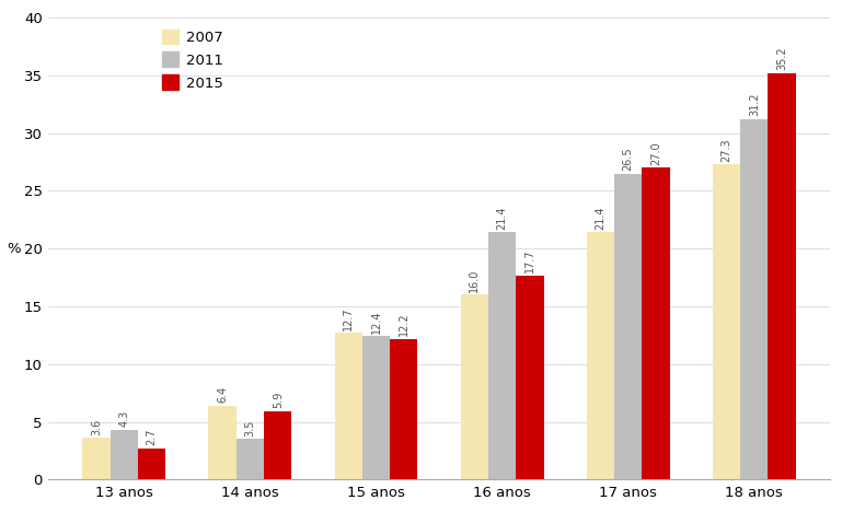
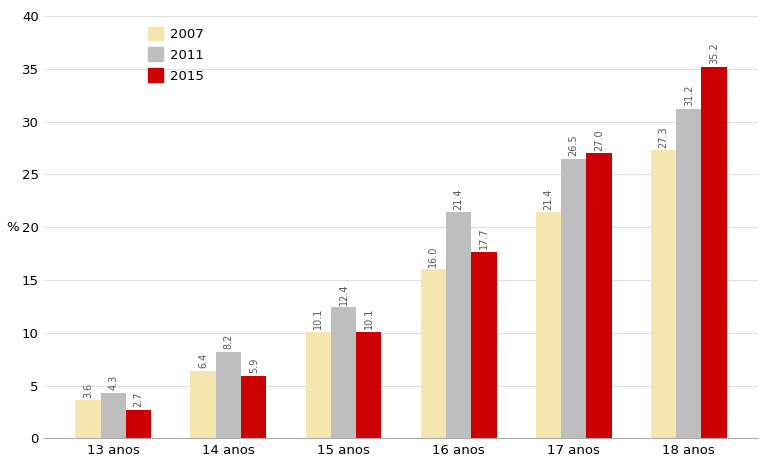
2011/14 anos: 3.5 -> 8.2
2007/15 anos: 12.7 -> 10.1
2015/15 anos: 12.2 -> 10.1
